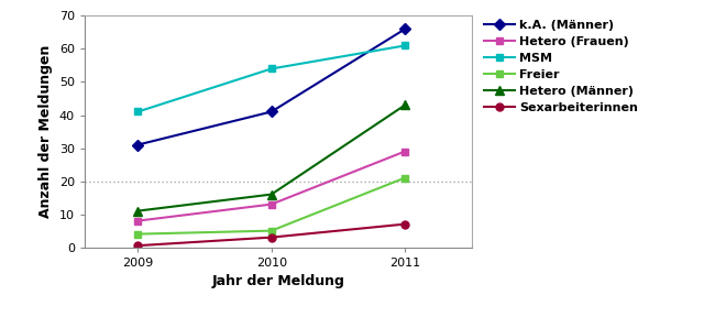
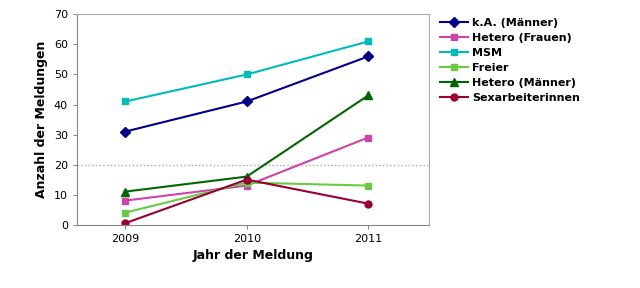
MSM/2010: 54 -> 50
Freier/2010: 5 -> 14
Sexarbeiterinnen/2010: 3.0 -> 15.0
k.A. (Männer)/2011: 66 -> 56
Freier/2011: 21 -> 13
